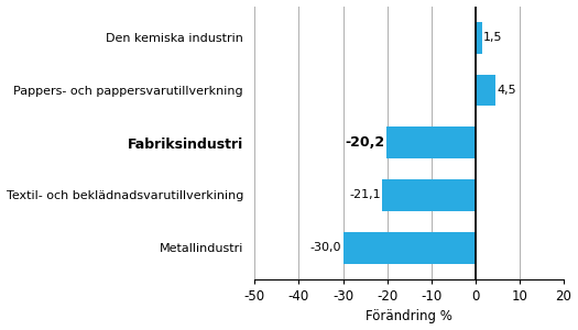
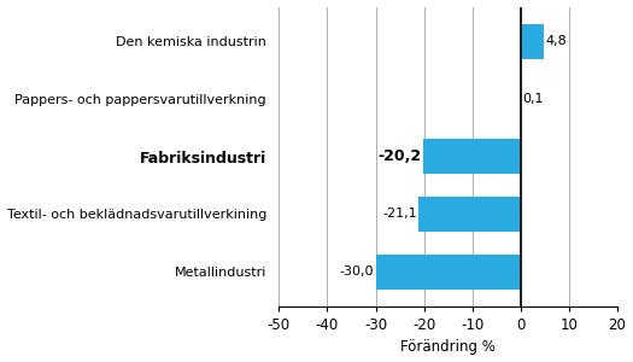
Den kemiska industrin: 1,5 -> 4,8
Pappers- och pappersvarutillverkning: 4,5 -> 0,1
